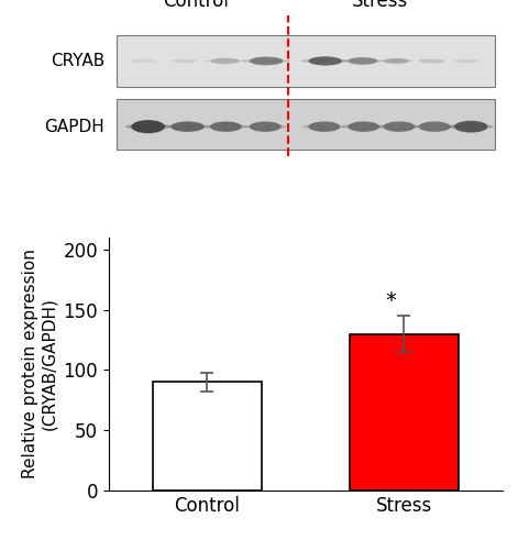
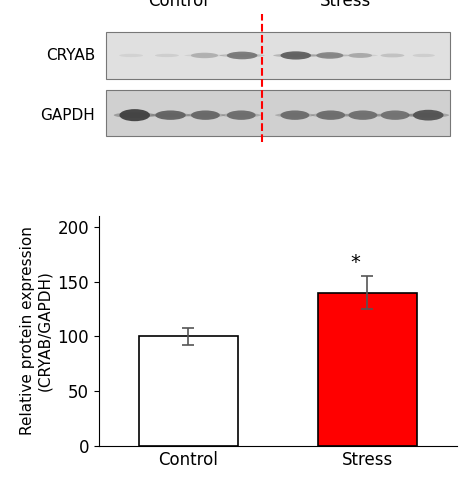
Control: 90 -> 100
Stress: 130 -> 140
